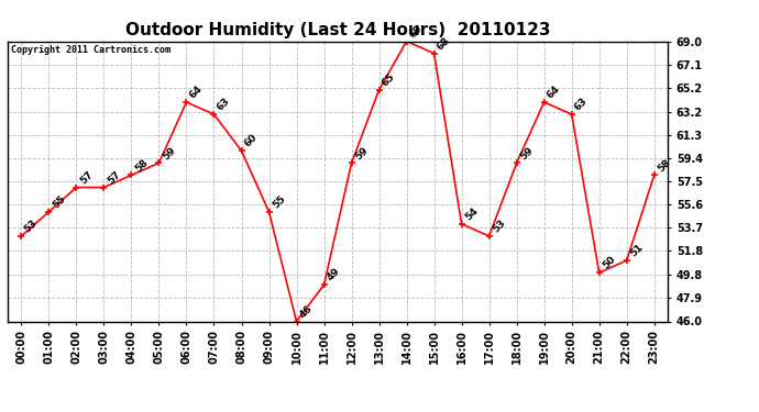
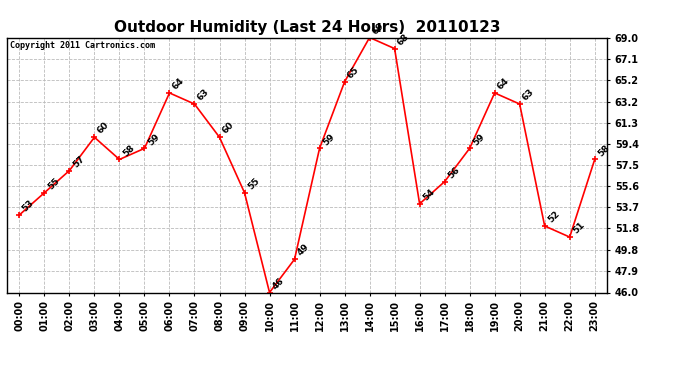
03:00: 57 -> 60
17:00: 53 -> 56
21:00: 50 -> 52
